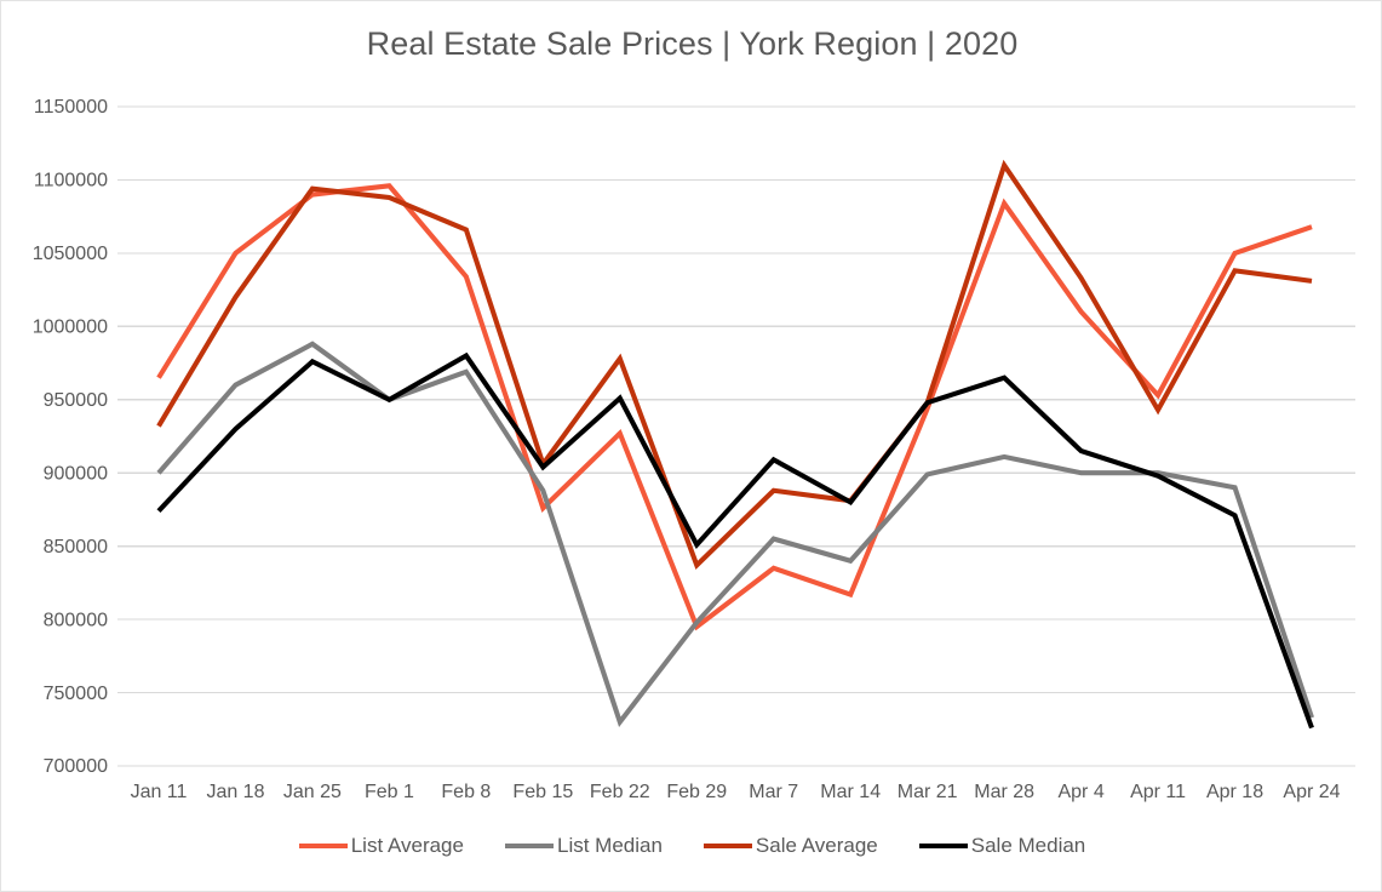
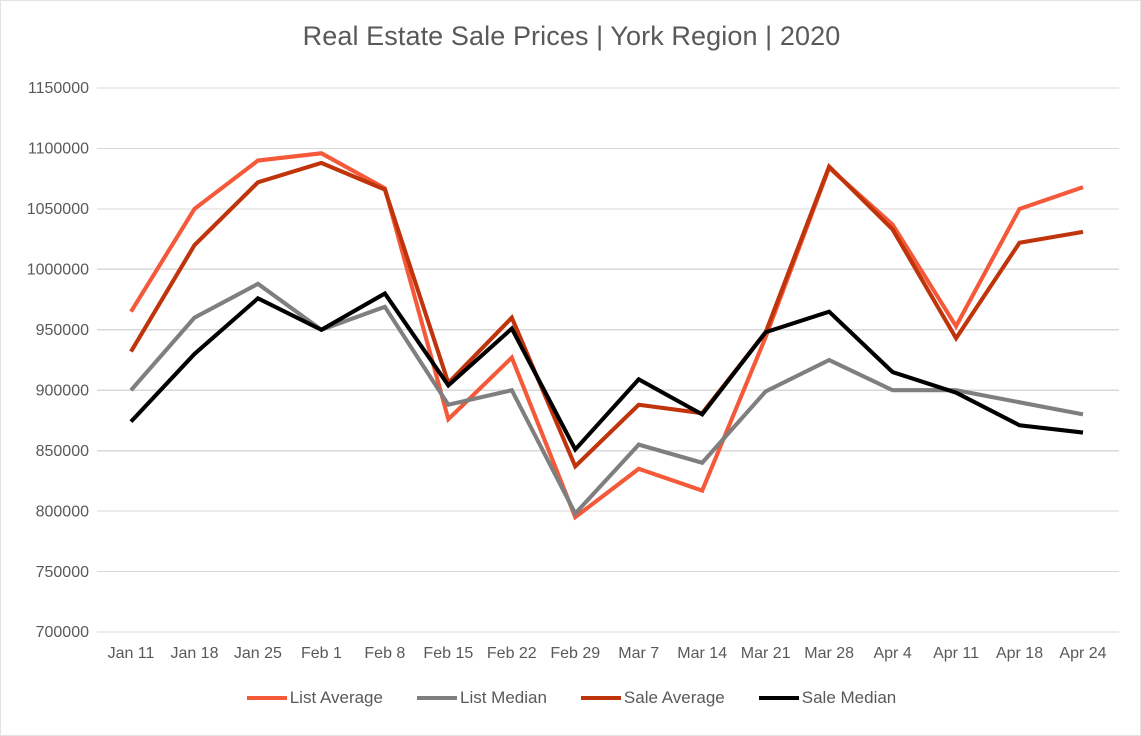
Sale Average/Jan 25: 1094000 -> 1072000
List Average/Feb 8: 1034000 -> 1067000
List Median/Feb 22: 730000 -> 900000
Sale Average/Feb 22: 978000 -> 960000
List Median/Mar 28: 911000 -> 925000
Sale Average/Mar 28: 1110000 -> 1085000
List Average/Apr 4: 1010000 -> 1037000
Sale Average/Apr 18: 1038000 -> 1022000
List Median/Apr 24: 733000 -> 880000
Sale Median/Apr 24: 726000 -> 865000
